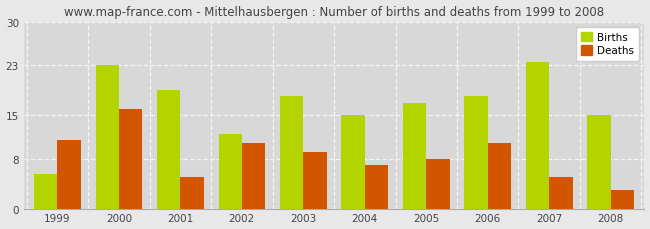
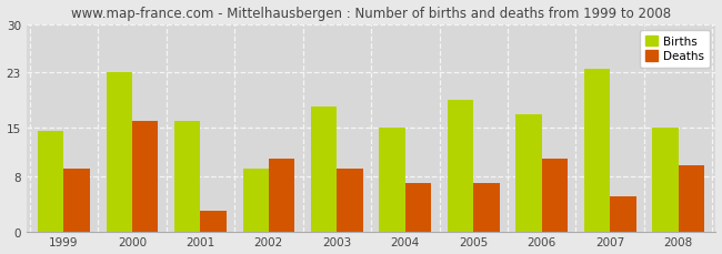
Births/1999: 5.6 -> 14.5
Deaths/1999: 11.0 -> 9.0
Births/2001: 19.0 -> 16.0
Deaths/2001: 5.0 -> 3.0
Births/2002: 12.0 -> 9.0
Births/2005: 17.0 -> 19.0
Deaths/2005: 8.0 -> 7.0
Births/2006: 18.0 -> 17.0
Deaths/2008: 3.0 -> 9.5
